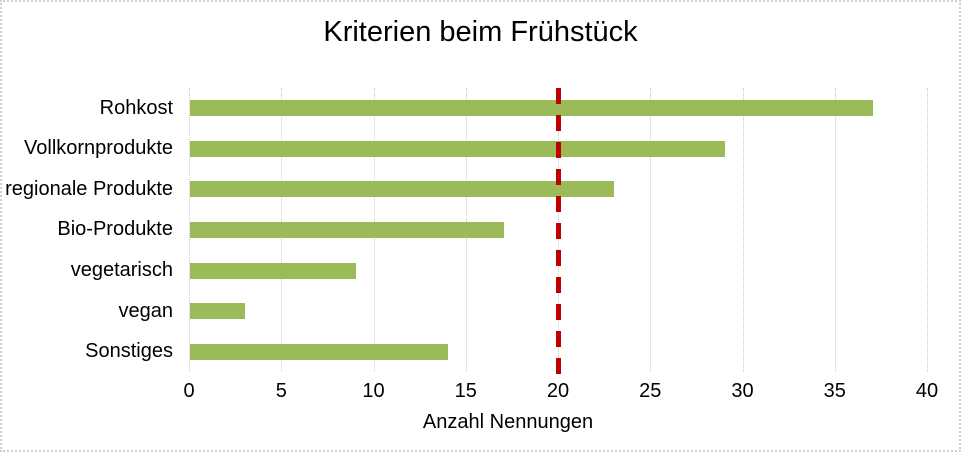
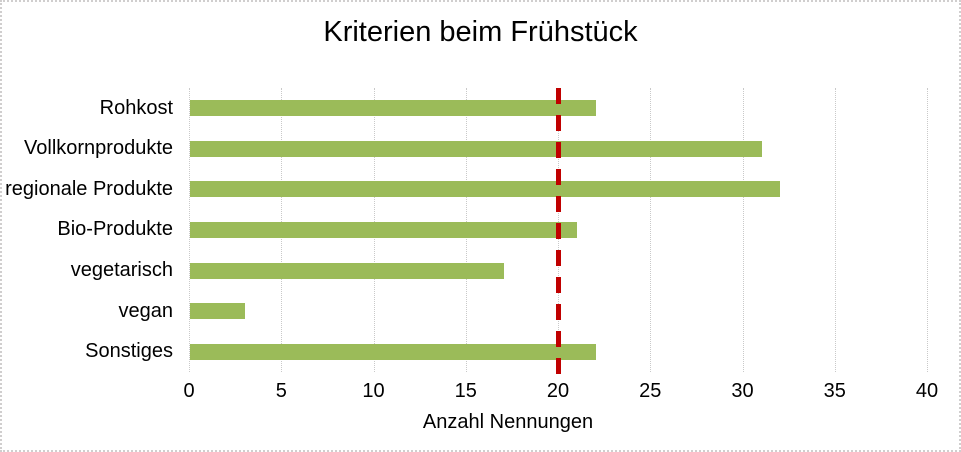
Rohkost: 37 -> 22
Vollkornprodukte: 29 -> 31
regionale Produkte: 23 -> 32
Bio-Produkte: 17 -> 21
vegetarisch: 9 -> 17
Sonstiges: 14 -> 22
